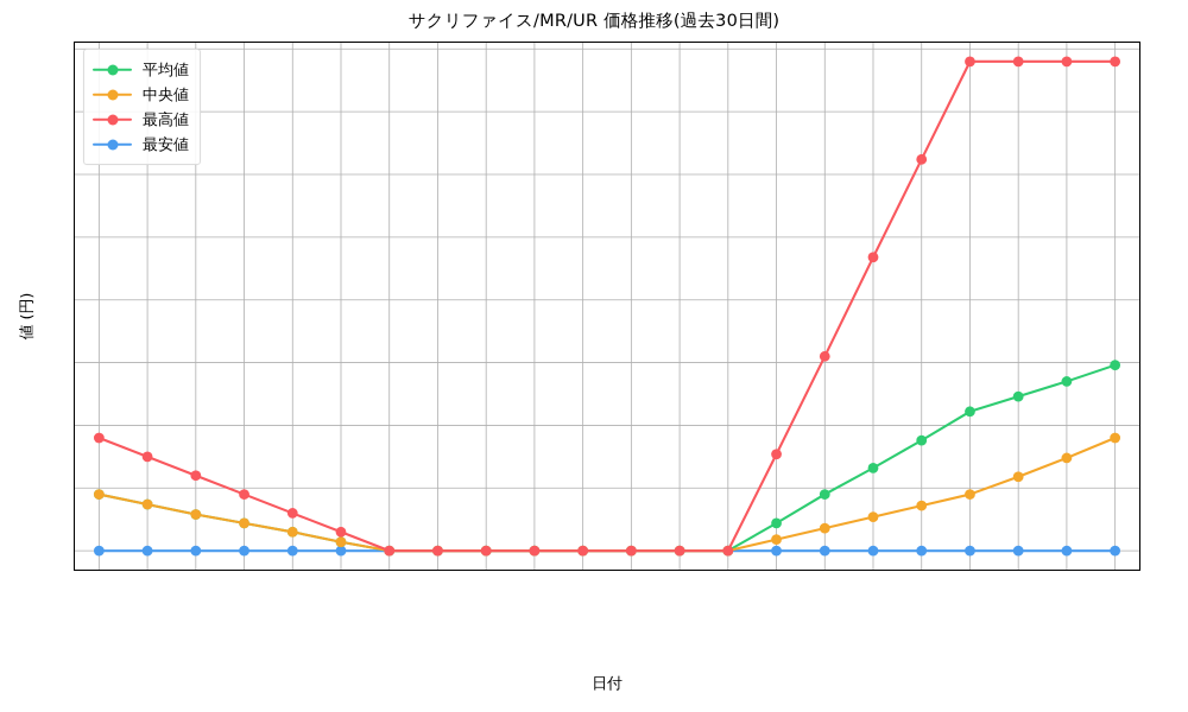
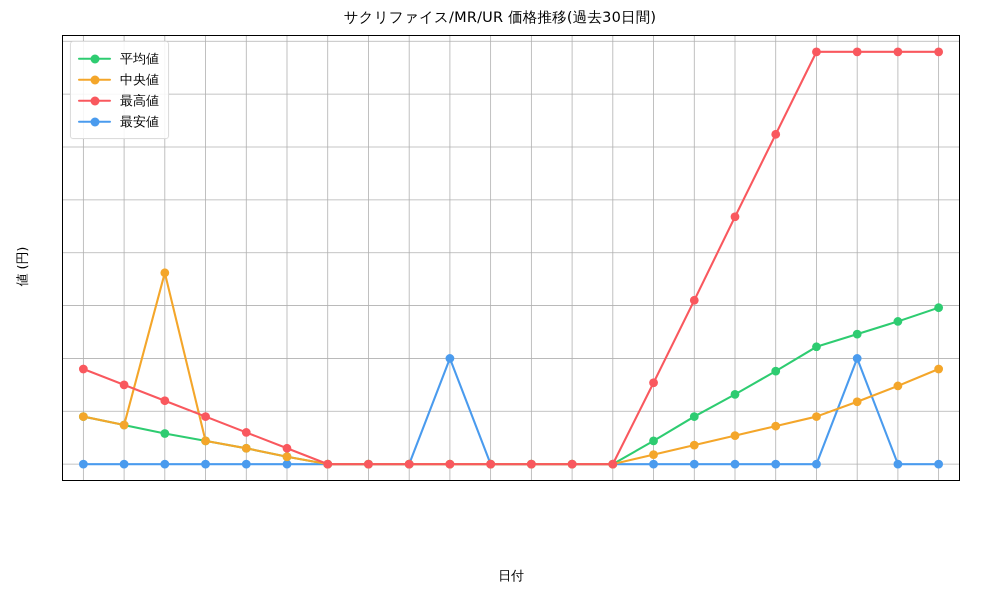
中央値/2025-10-22: 229 -> 381
最安値/2025-10-29: 200 -> 300
最安値/2025-11-08: 200 -> 300
